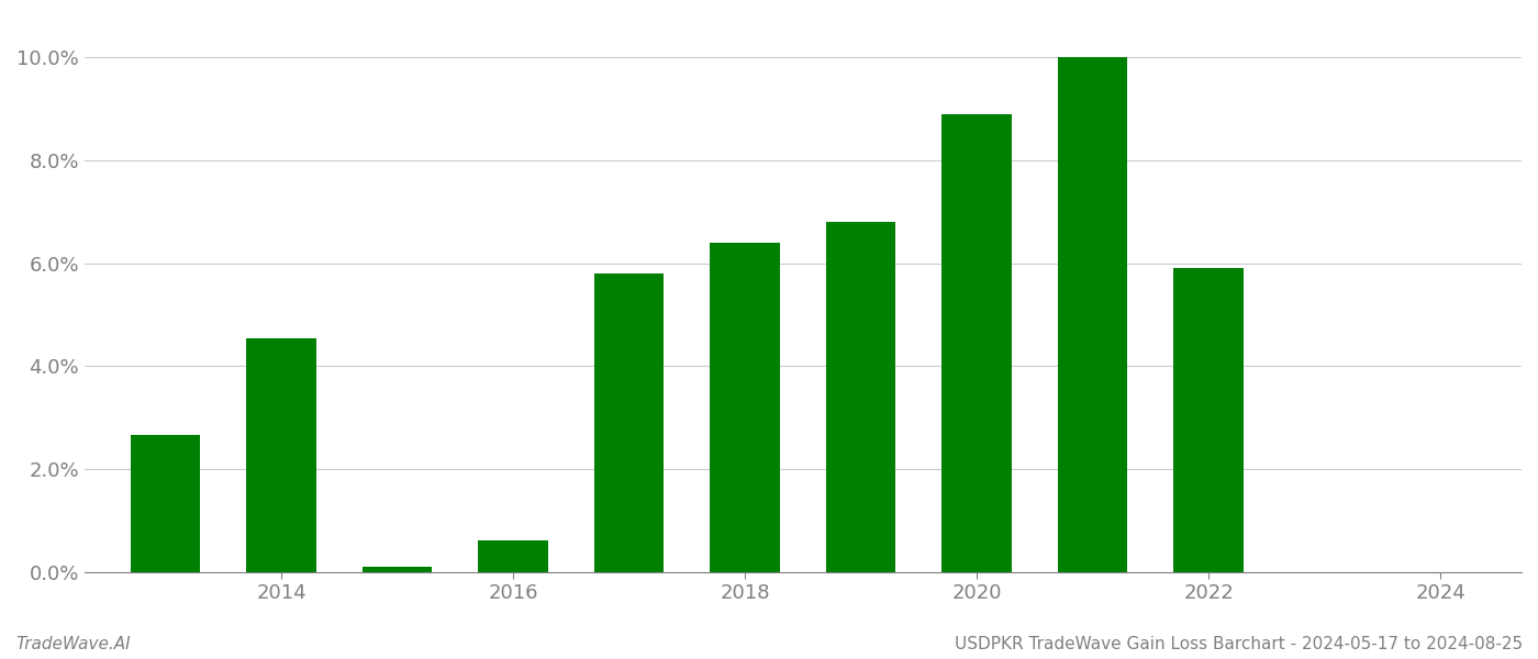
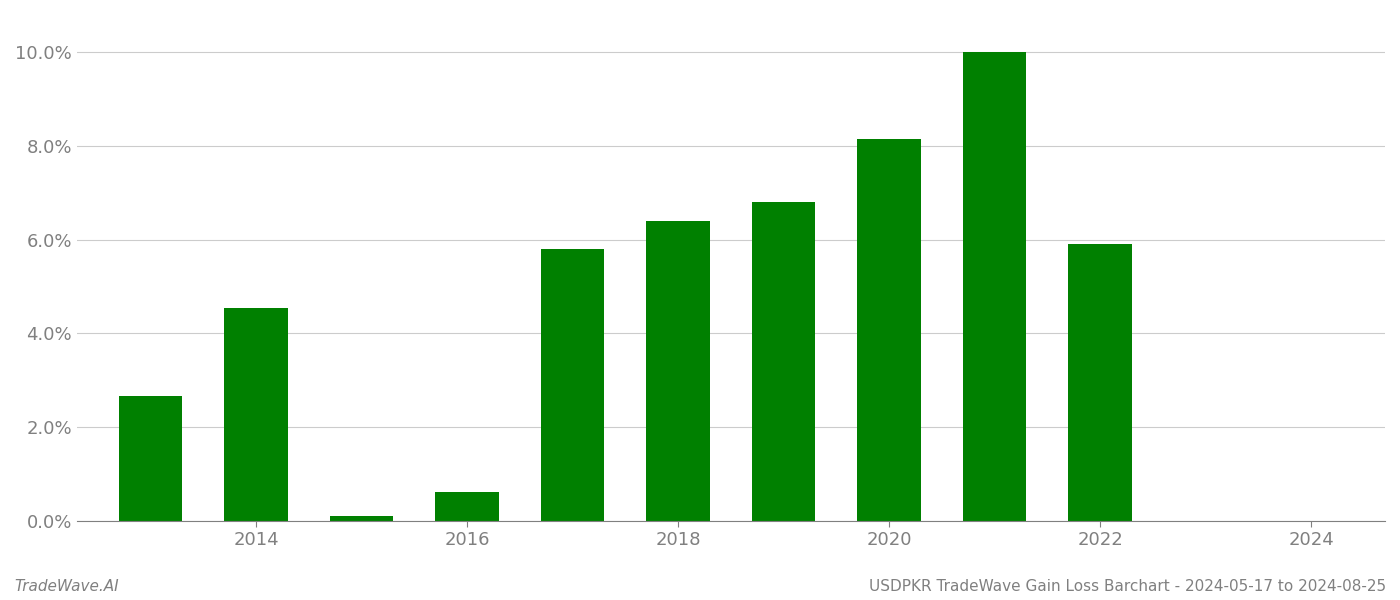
2020: 8.90% -> 8.15%
